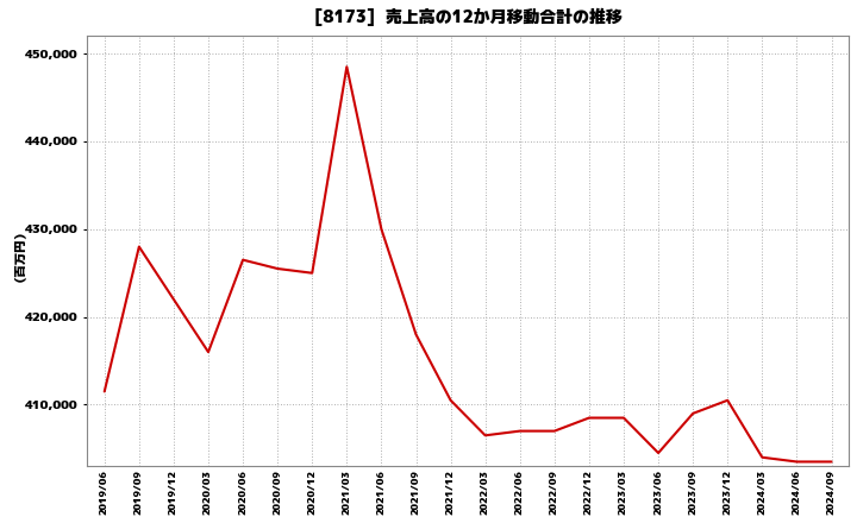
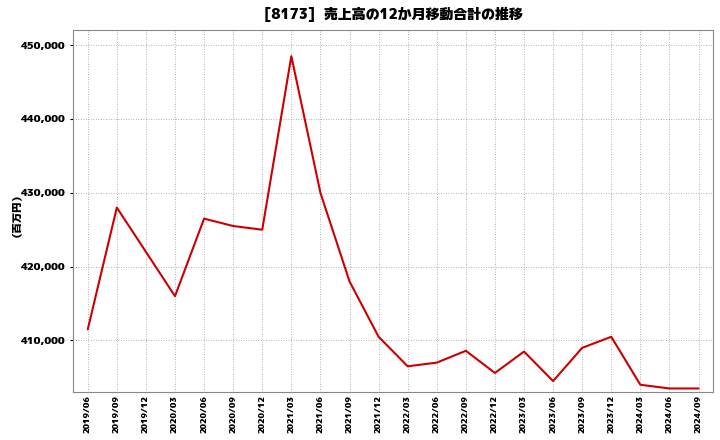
2022/09: 407,000 -> 408,600
2022/12: 408,500 -> 405,600
